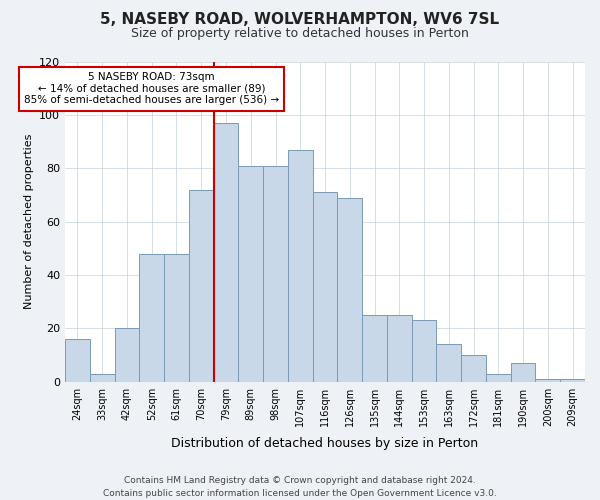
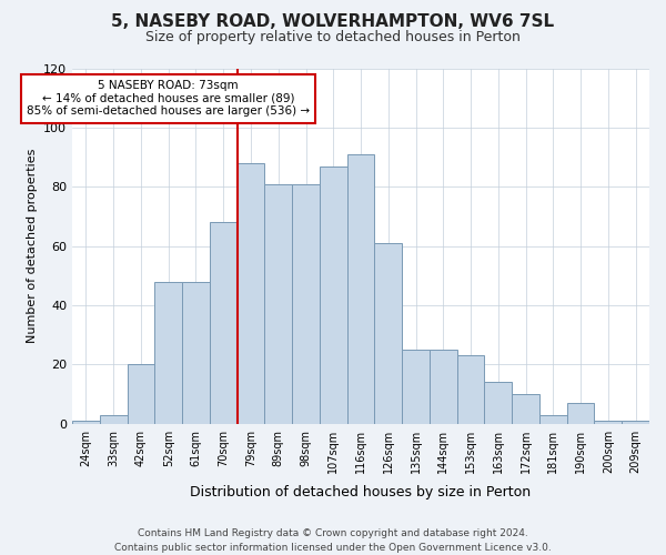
24sqm: 16 -> 1
70sqm: 72 -> 68
79sqm: 97 -> 88
116sqm: 71 -> 91
126sqm: 69 -> 61
